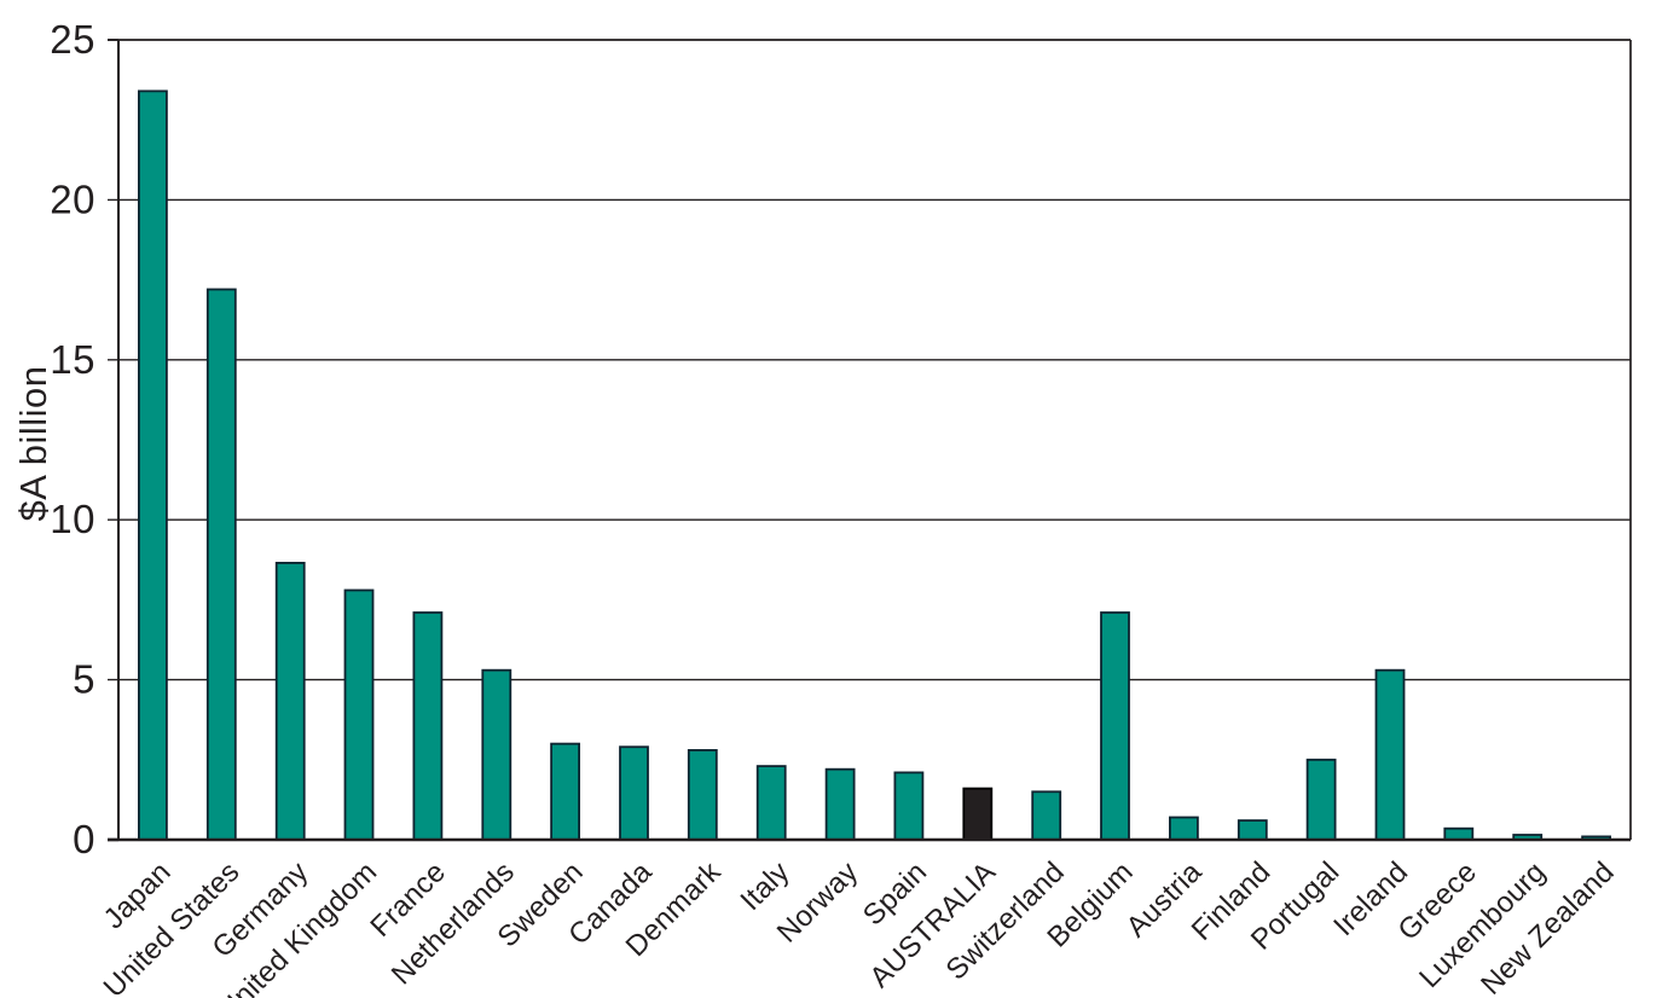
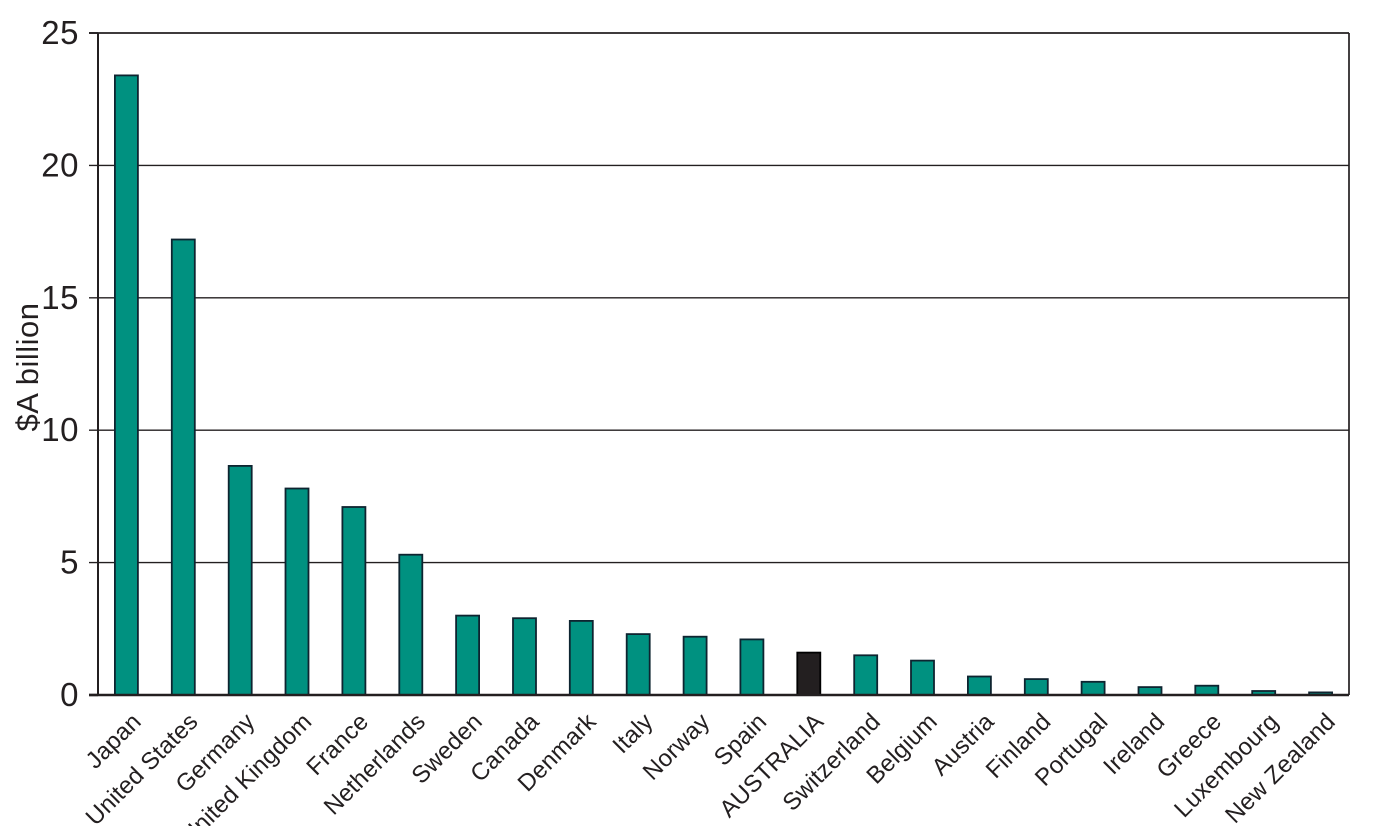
Belgium: 7.1 -> 1.3
Portugal: 2.5 -> 0.5
Ireland: 5.3 -> 0.3
